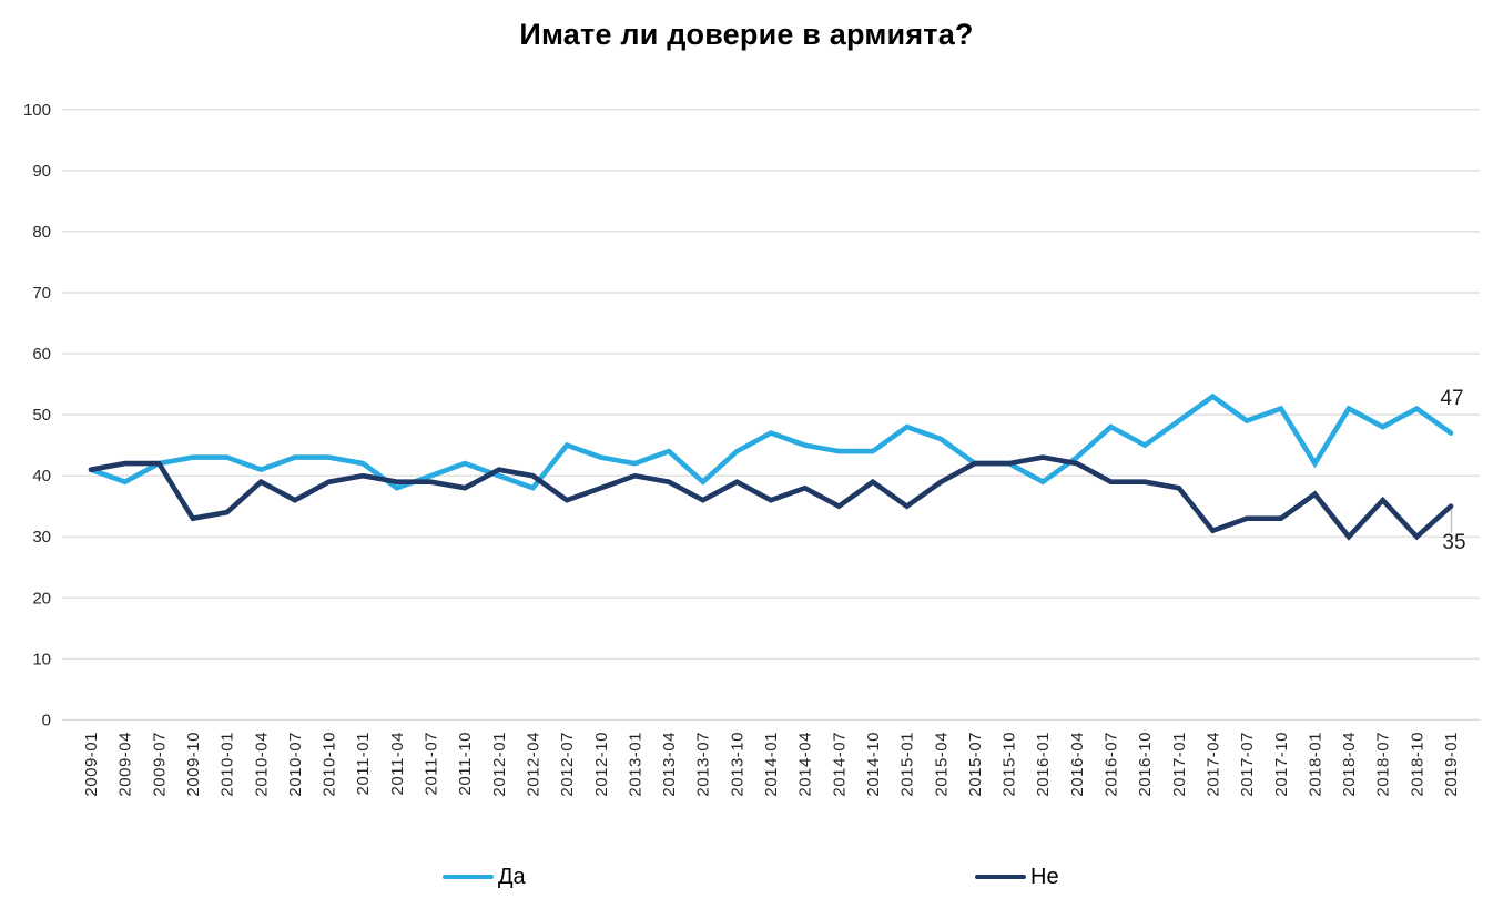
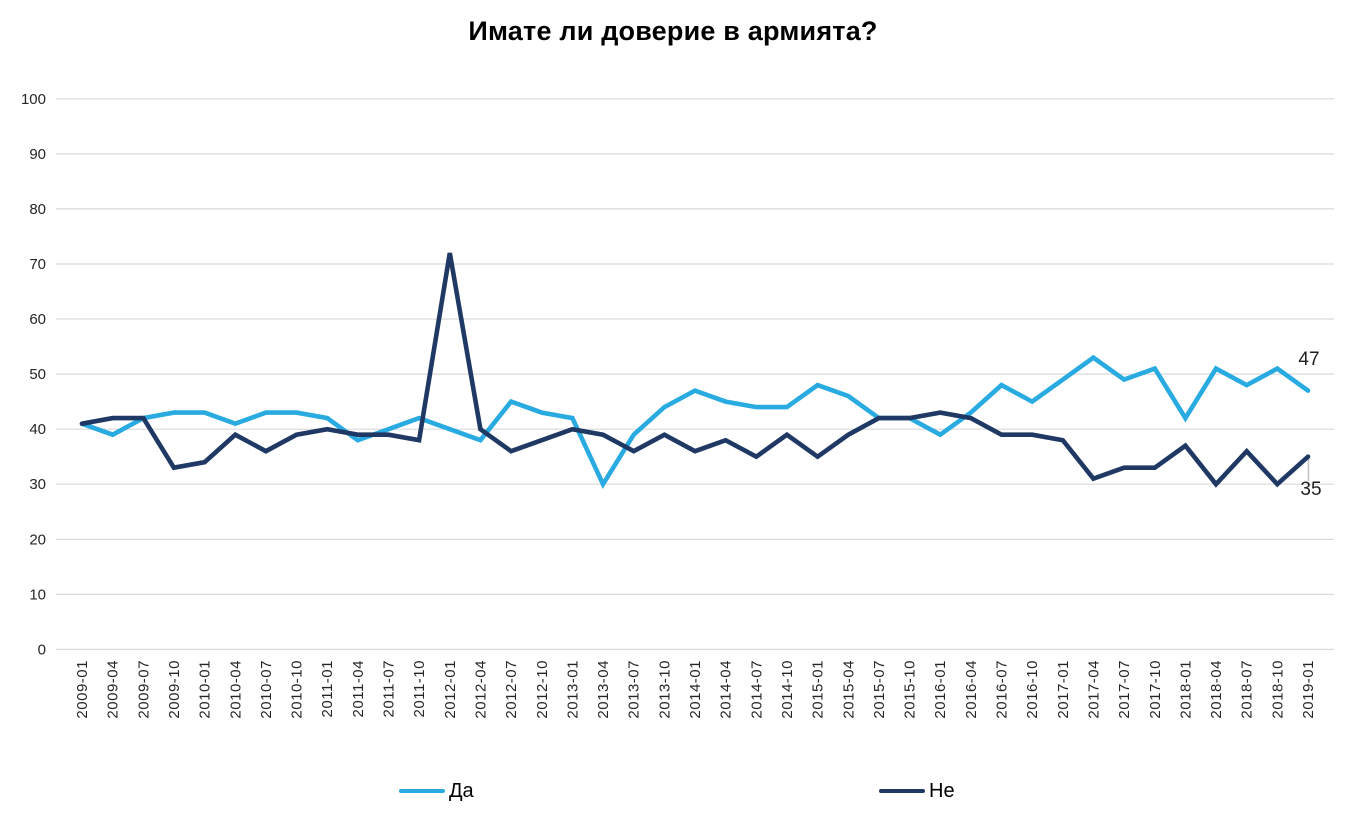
Не/2012-01: 41 -> 72
Да/2013-04: 44 -> 30
